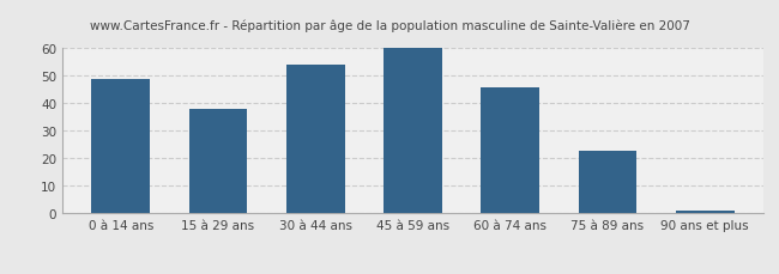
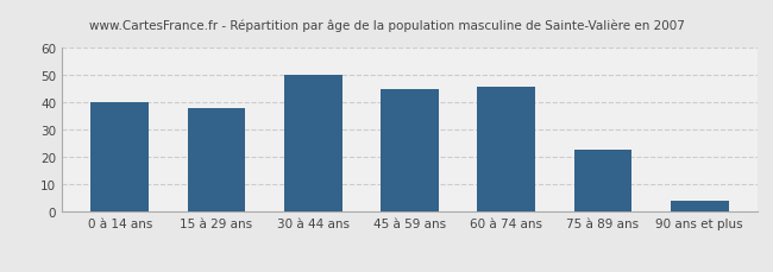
0 à 14 ans: 49 -> 40
30 à 44 ans: 54 -> 50
45 à 59 ans: 60 -> 45
90 ans et plus: 1 -> 4
